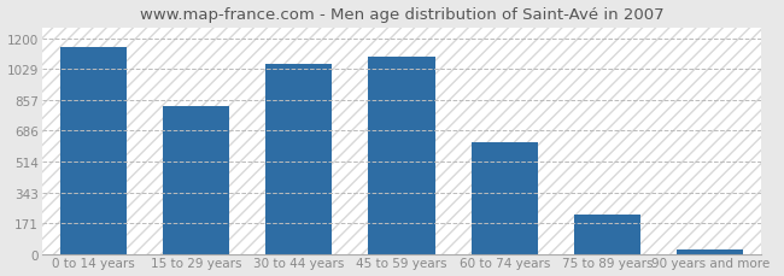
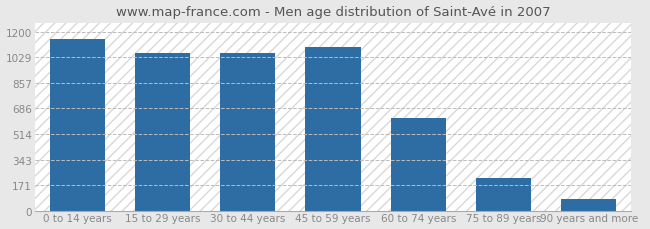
15 to 29 years: 820 -> 1060
90 years and more: 20 -> 80
